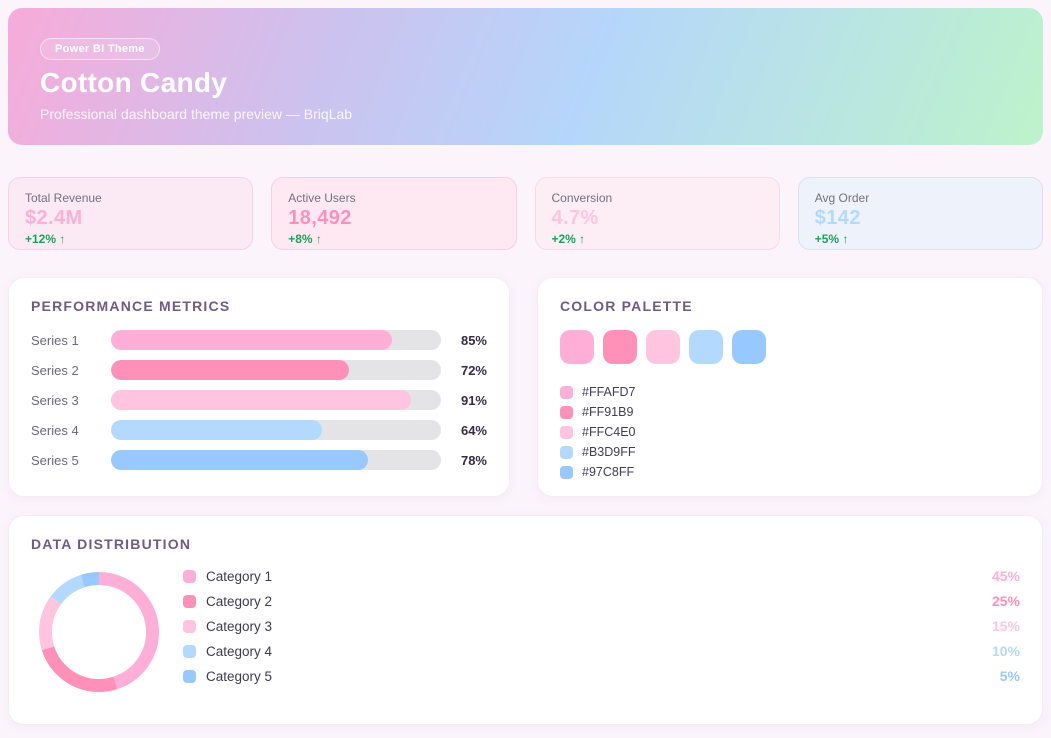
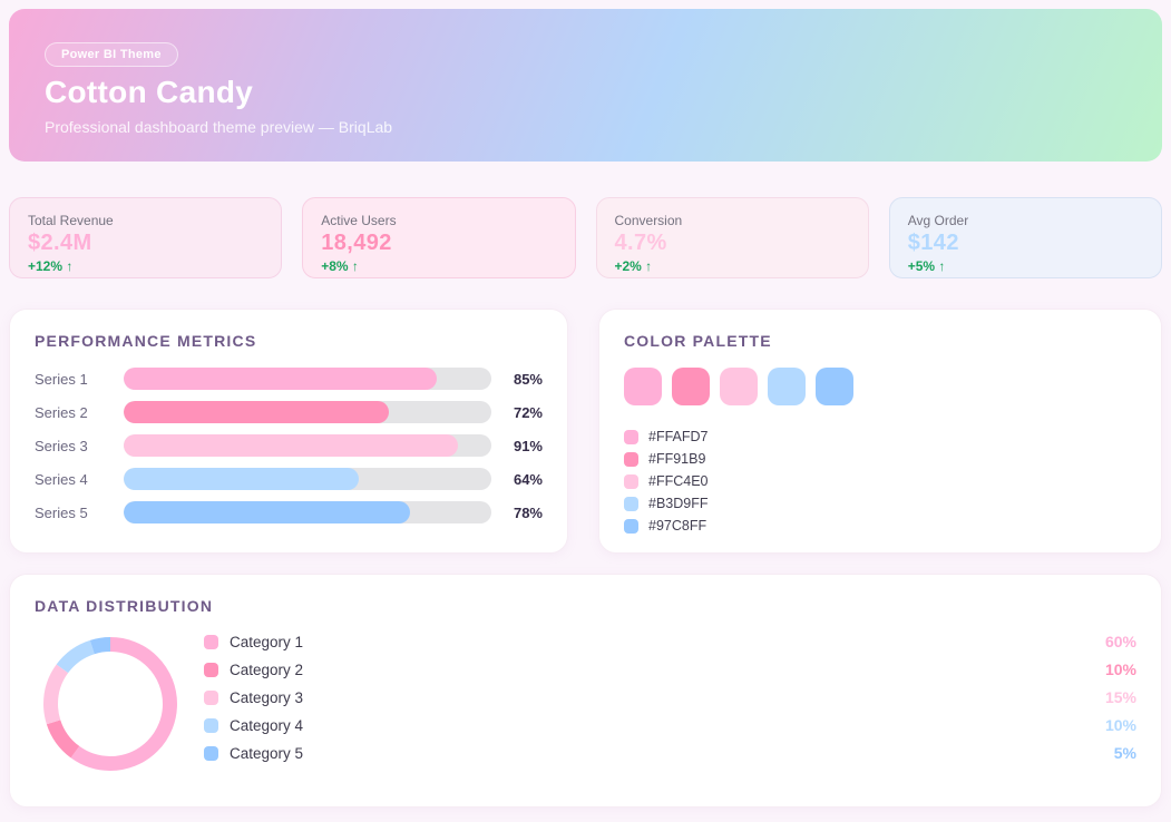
DATA DISTRIBUTION/Category 1: 45% -> 60%
DATA DISTRIBUTION/Category 2: 25% -> 10%
